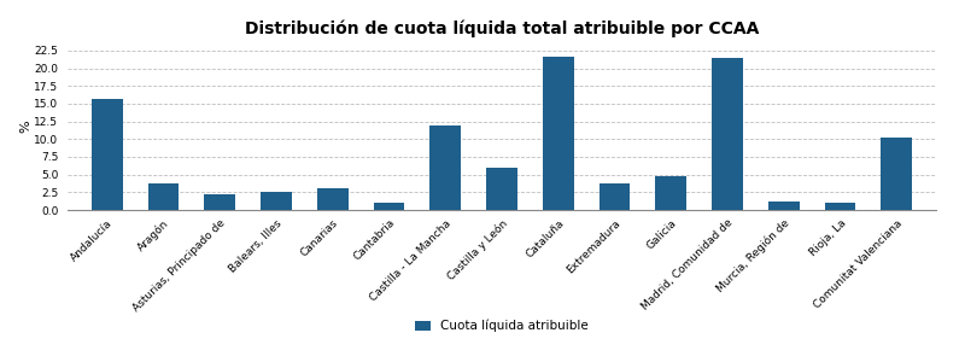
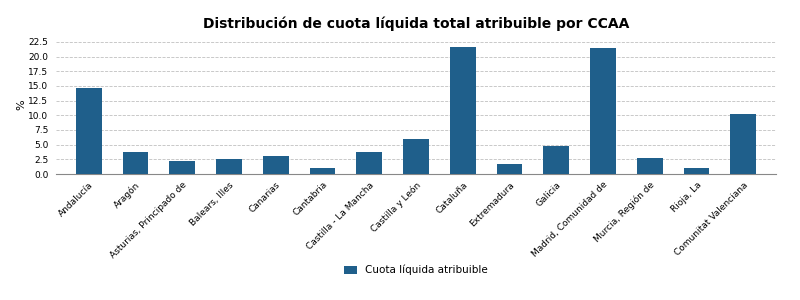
Andalucía: 15.6 -> 14.7
Castilla - La Mancha: 12.0 -> 3.7
Extremadura: 3.8 -> 1.7
Murcia, Región de: 1.2 -> 2.7
